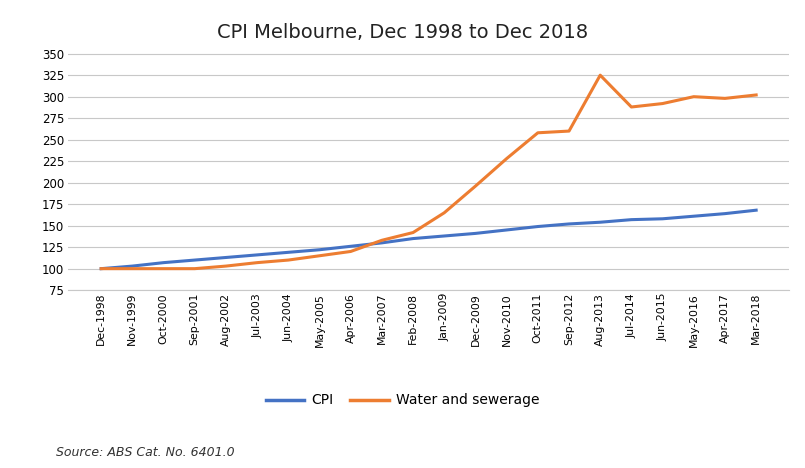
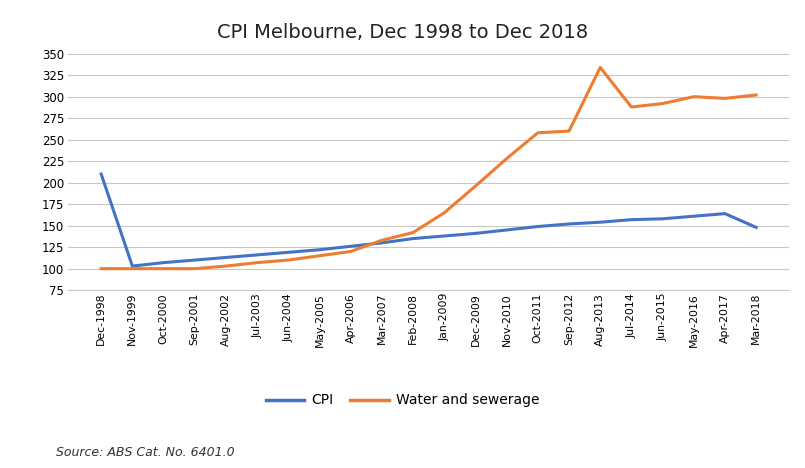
CPI/Dec-1998: 100 -> 210
Water and sewerage/Aug-2013: 325 -> 334
CPI/Mar-2018: 168 -> 148
